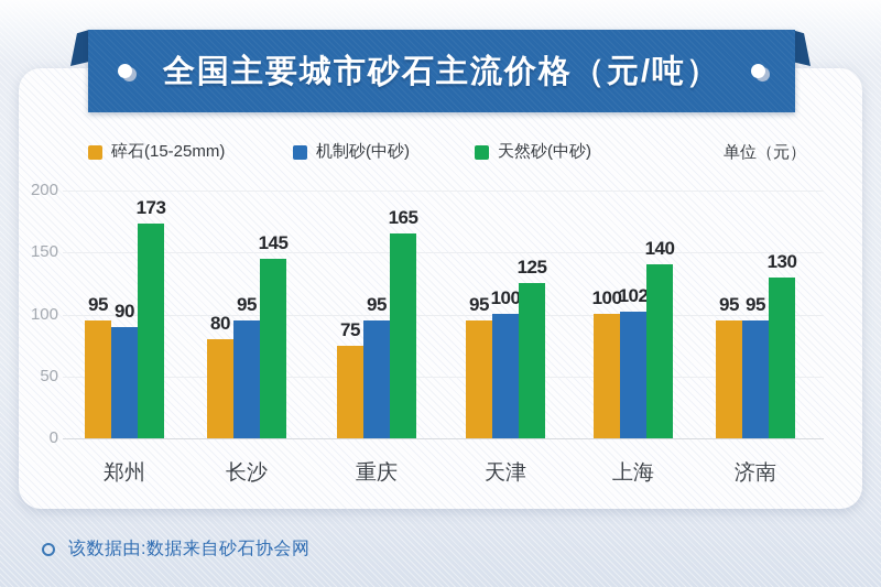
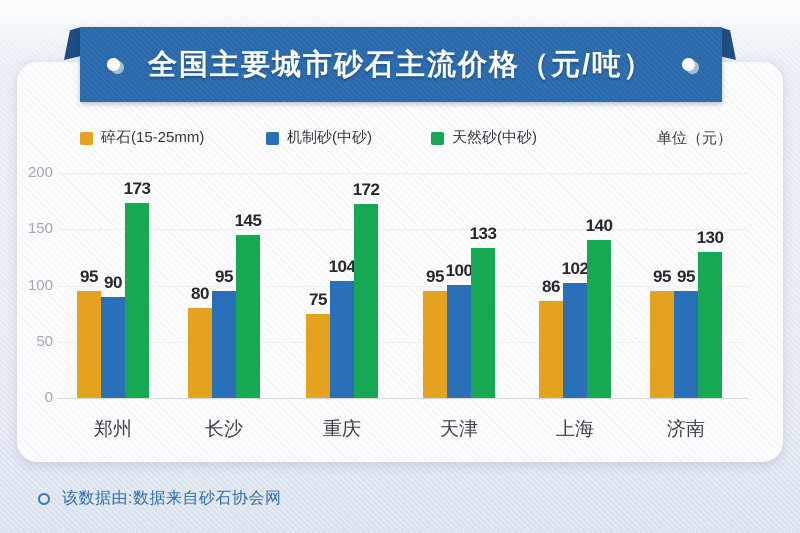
机制砂(中砂)/重庆: 95 -> 104
天然砂(中砂)/重庆: 165 -> 172
天然砂(中砂)/天津: 125 -> 133
碎石(15-25mm)/上海: 100 -> 86
